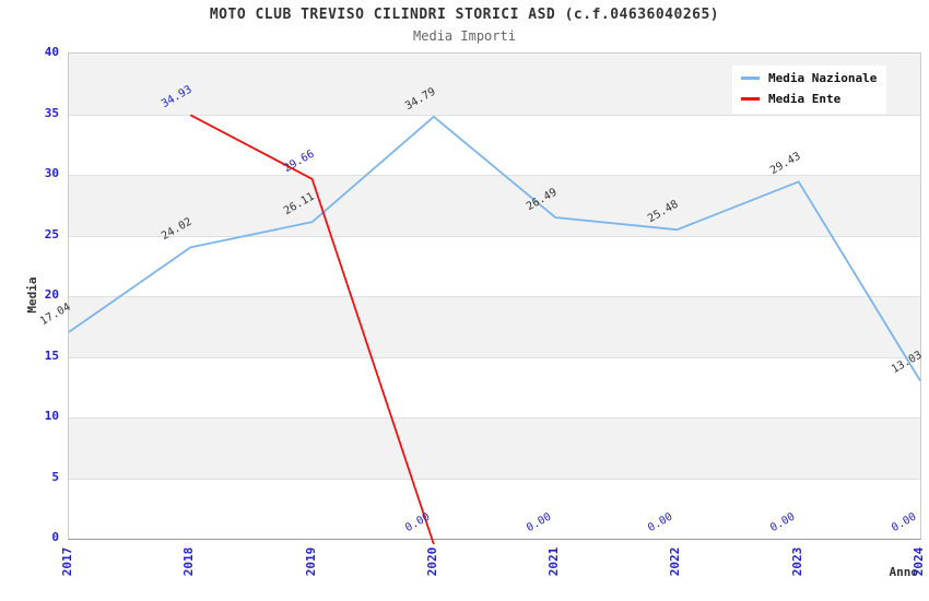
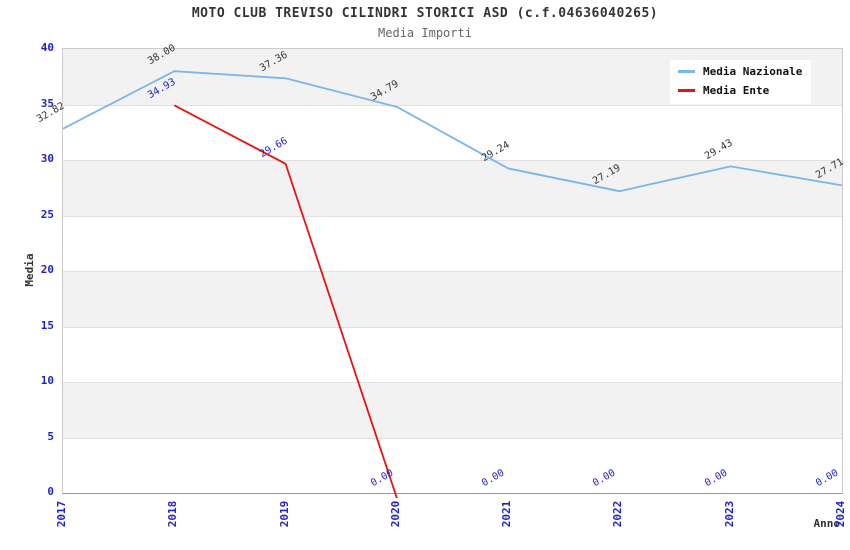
Media Nazionale/2017: 17.04 -> 32.82
Media Nazionale/2018: 24.02 -> 38.00
Media Nazionale/2019: 26.11 -> 37.36
Media Nazionale/2021: 26.49 -> 29.24
Media Nazionale/2022: 25.48 -> 27.19
Media Nazionale/2024: 13.03 -> 27.71
